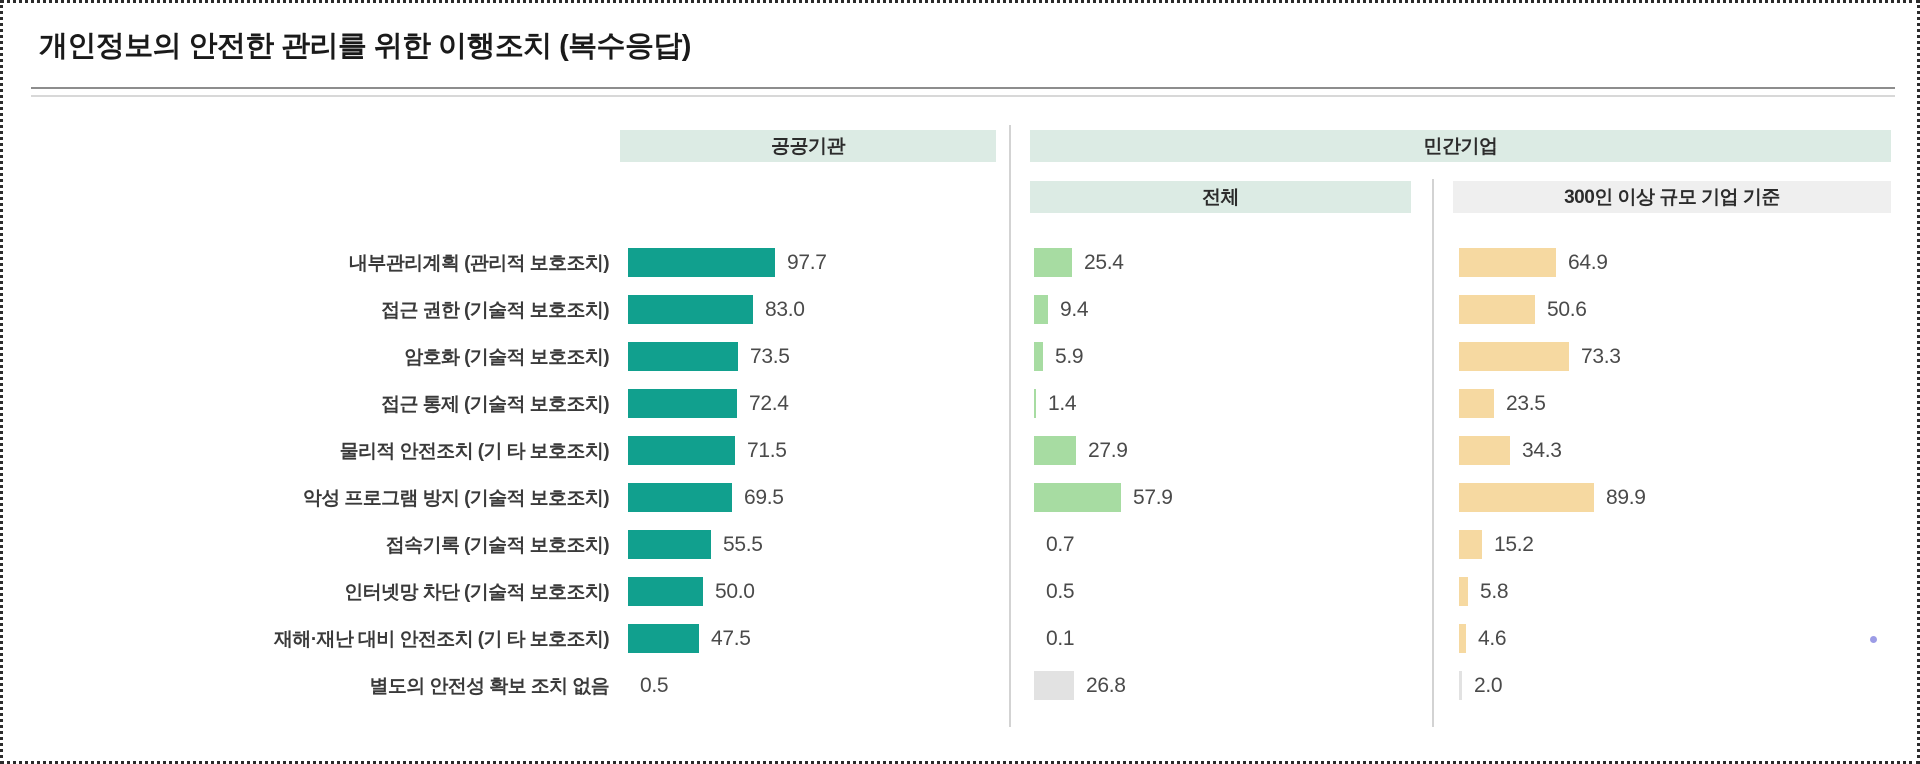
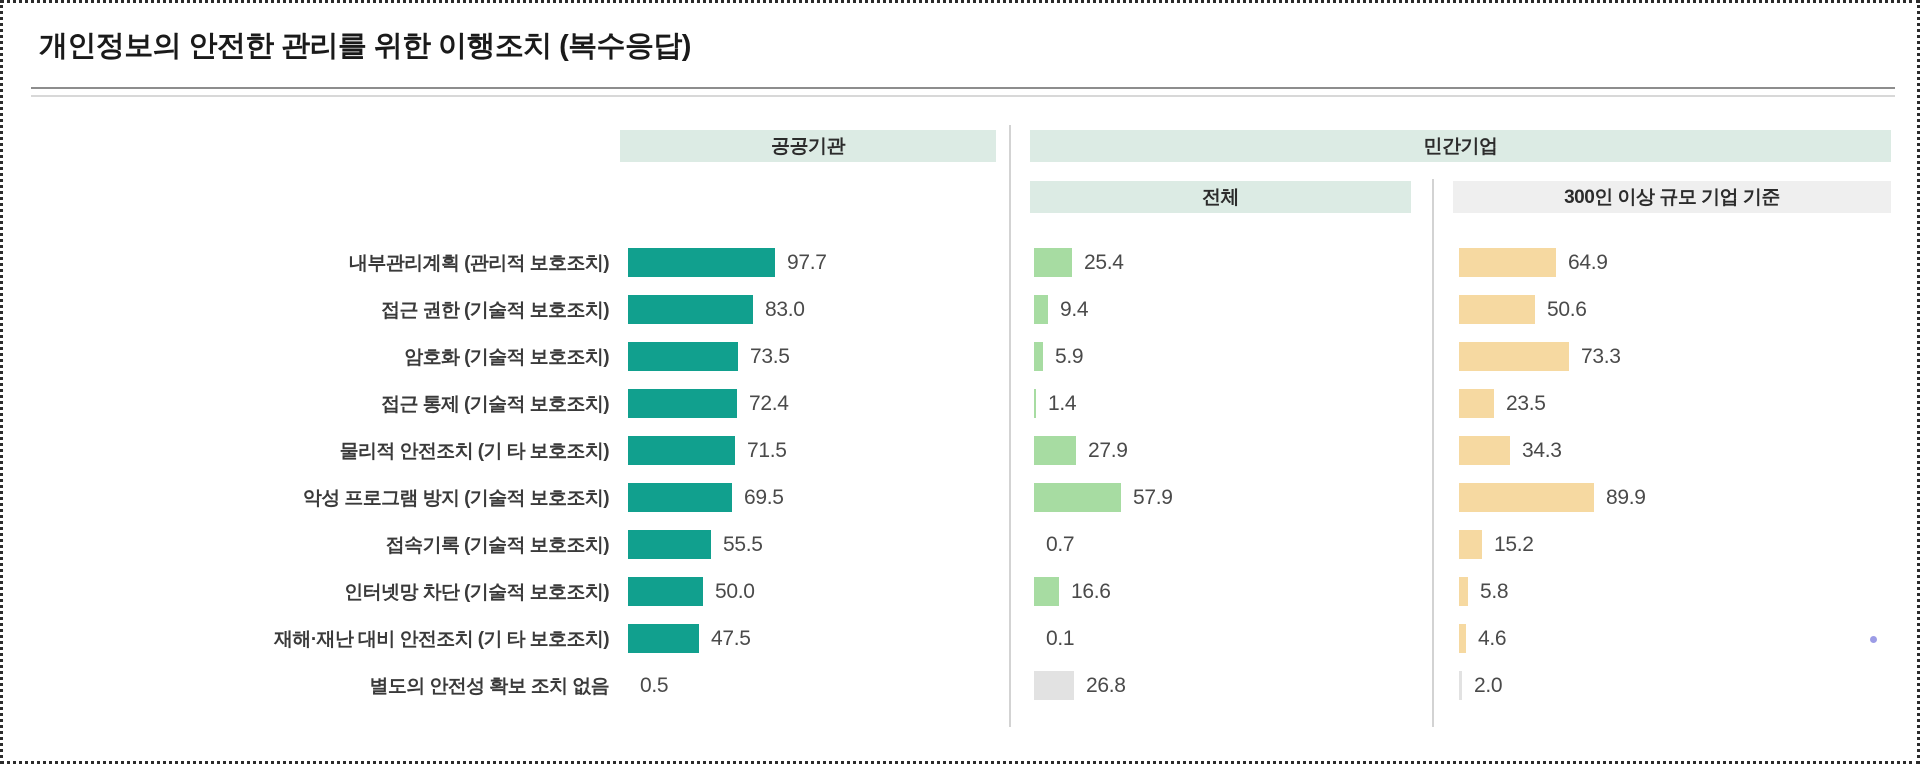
민간기업 전체/인터넷망 차단 (기술적 보호조치): 0.5 -> 16.6
